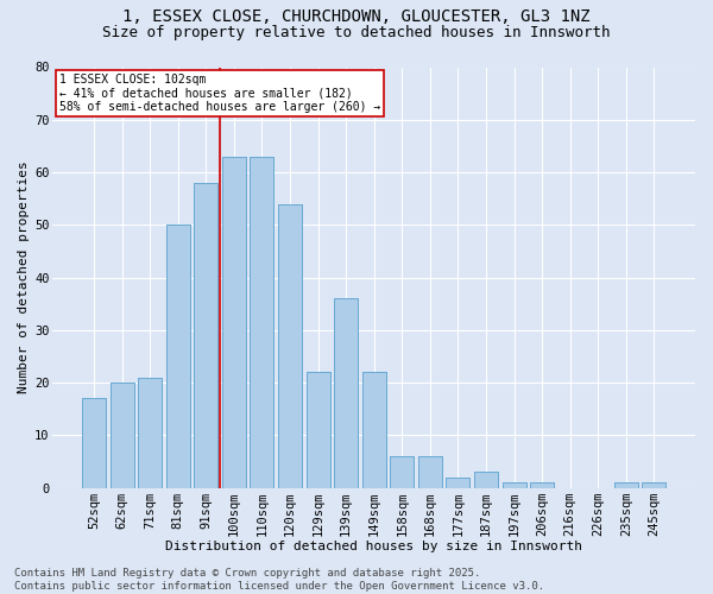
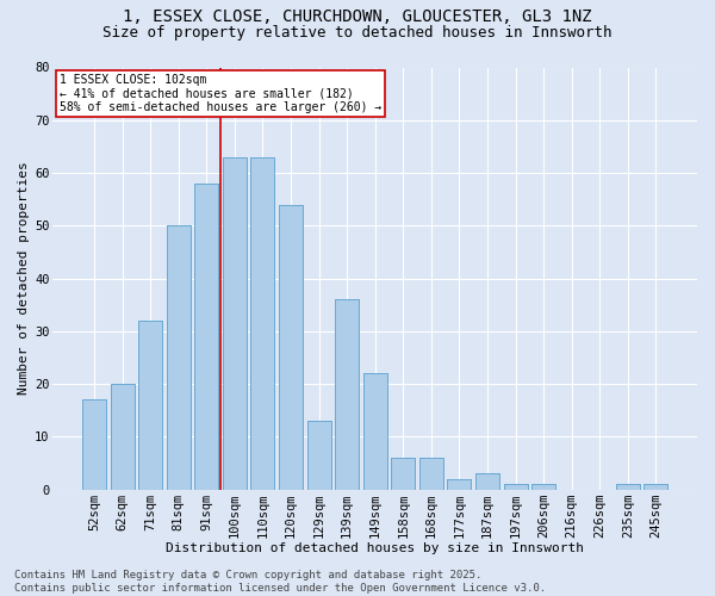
71sqm: 21 -> 32
129sqm: 22 -> 13
